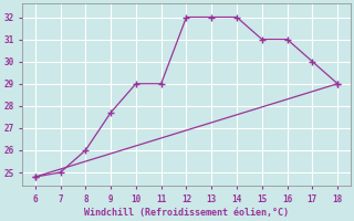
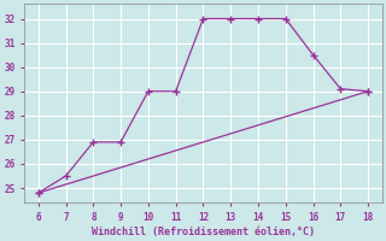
7: 25.0 -> 25.5
8: 26.0 -> 26.9
9: 27.7 -> 26.9
15: 31.0 -> 32.0
16: 31.0 -> 30.5
17: 30.0 -> 29.1
